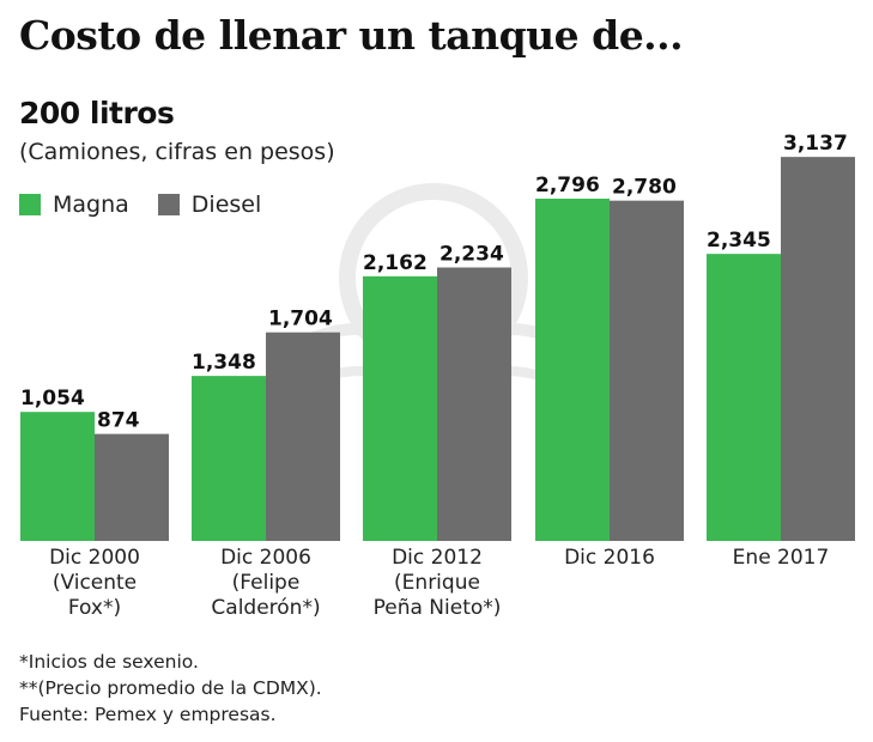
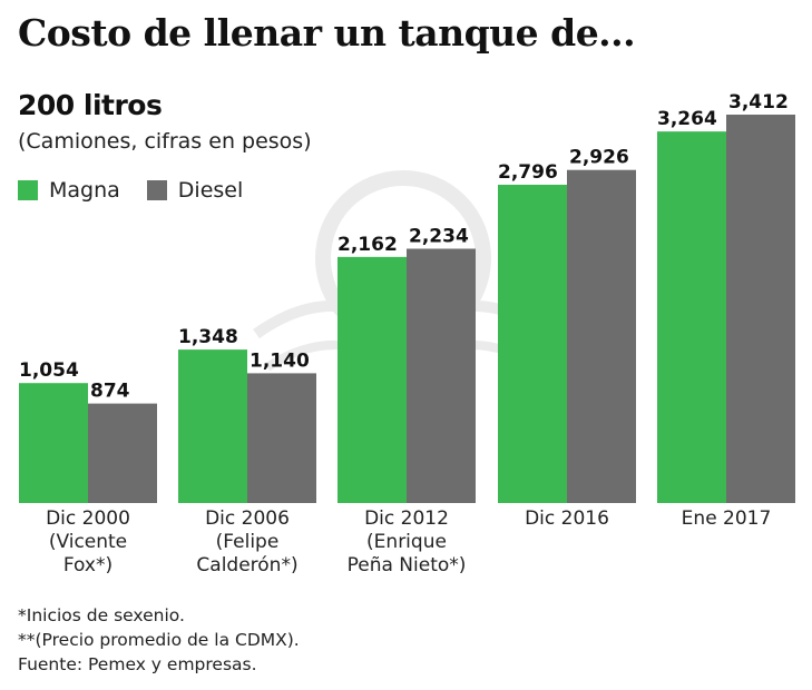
Diesel/Dic 2006 (Felipe Calderón*): 1,704 -> 1,140
Diesel/Dic 2016: 2,780 -> 2,926
Magna/Ene 2017: 2,345 -> 3,264
Diesel/Ene 2017: 3,137 -> 3,412
